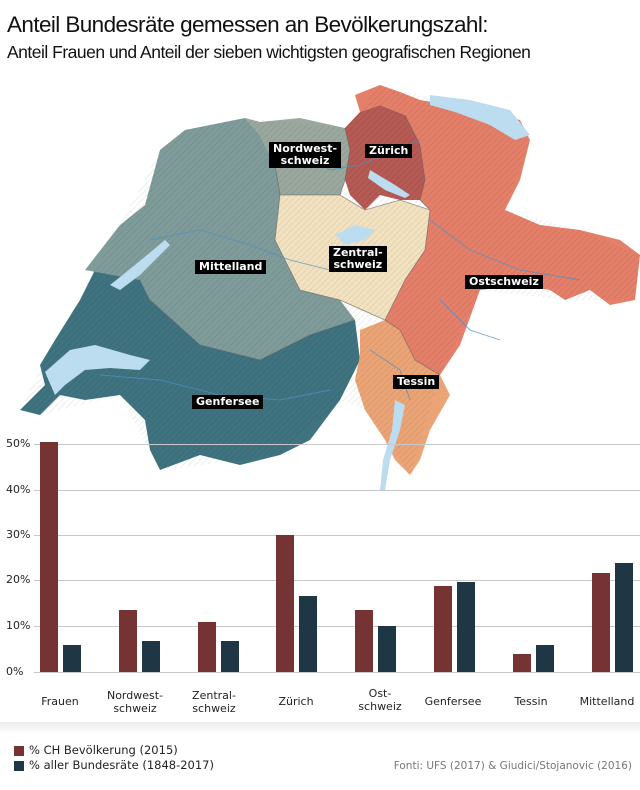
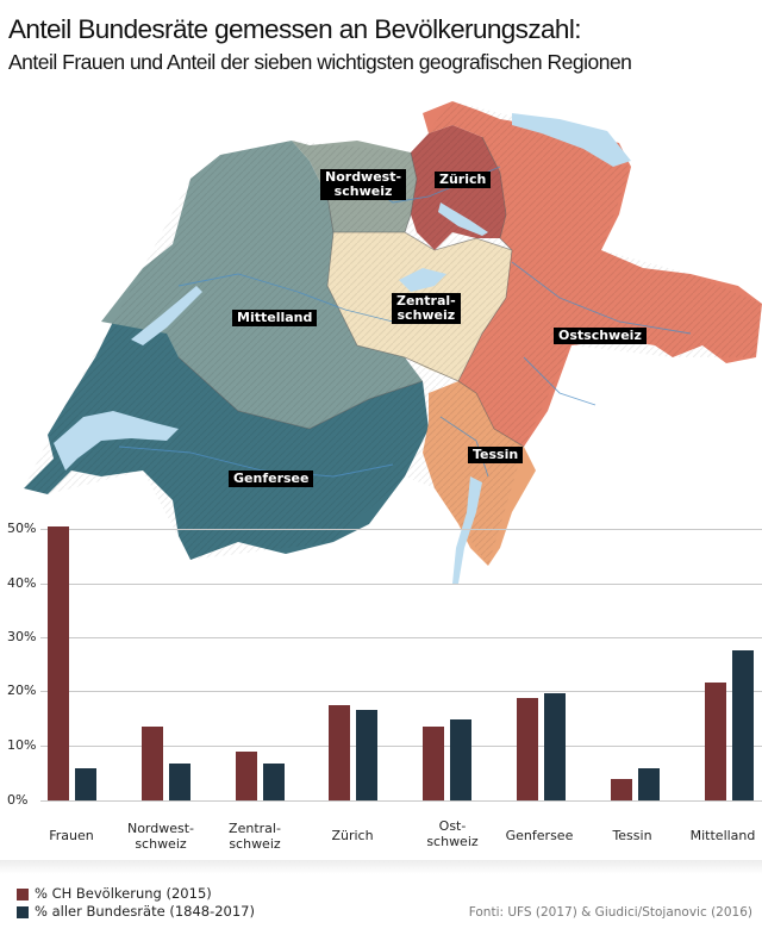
% CH Bevölkerung (2015)/Zentral-schweiz: 11% -> 9%
% CH Bevölkerung (2015)/Zürich: 30% -> 18%
% aller Bundesräte (1848-2017)/Ost-schweiz: 10% -> 15%
% aller Bundesräte (1848-2017)/Mittelland: 24% -> 28%
